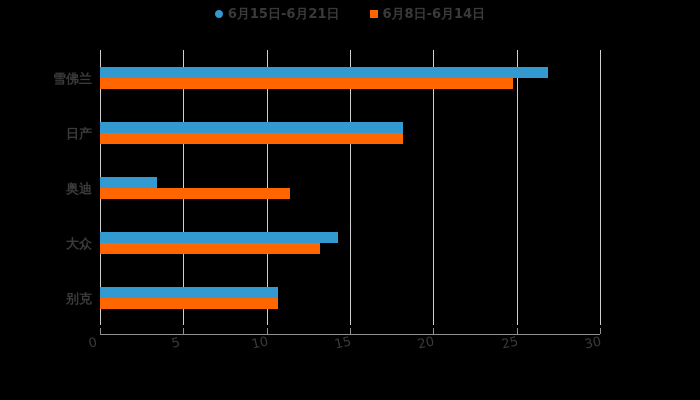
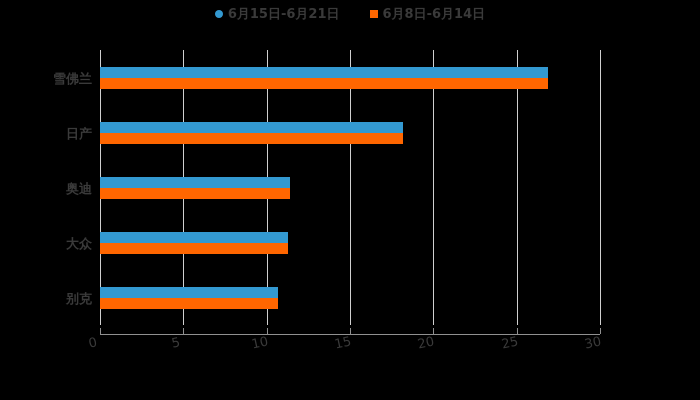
6月8日-6月14日/雪佛兰: 24.8 -> 26.9
6月15日-6月21日/奥迪: 3.4 -> 11.4
6月15日-6月21日/大众: 14.3 -> 11.3
6月8日-6月14日/大众: 13.2 -> 11.3
